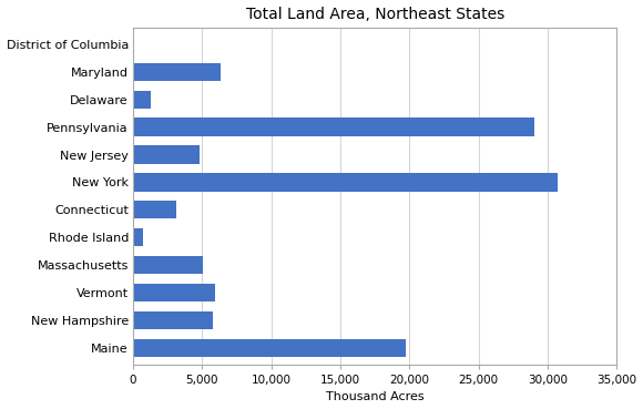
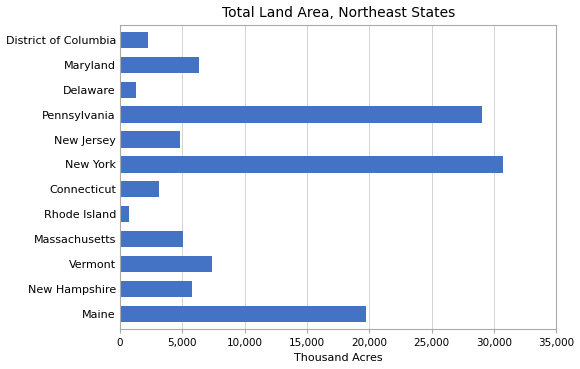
District of Columbia: 0 -> 2,200
Vermont: 5,900 -> 7,400
